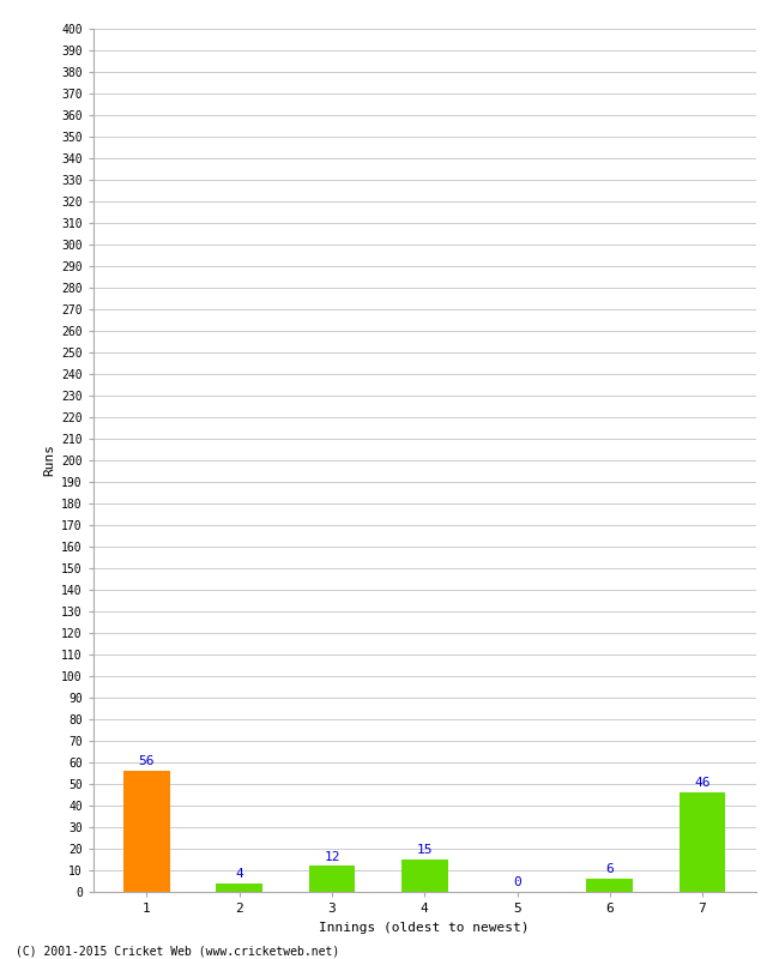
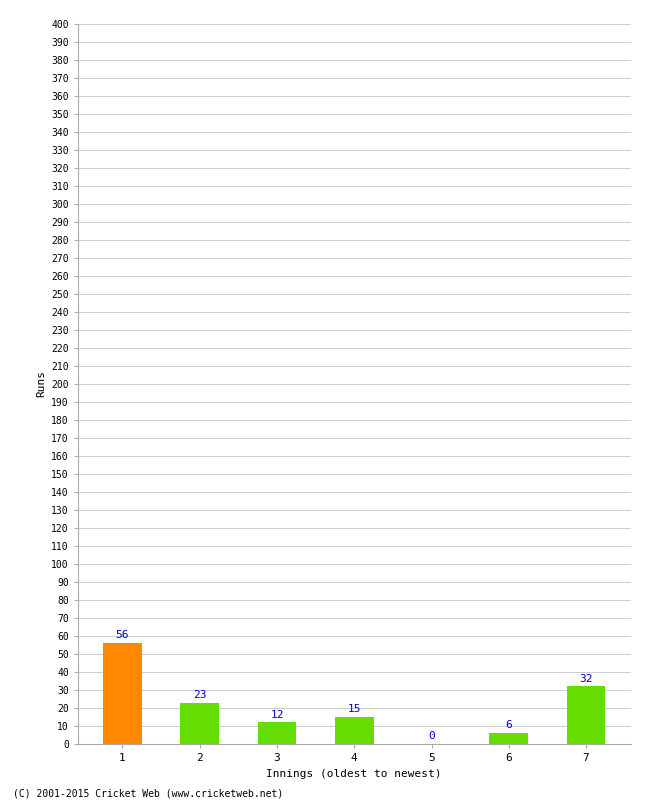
2: 4 -> 23
7: 46 -> 32
